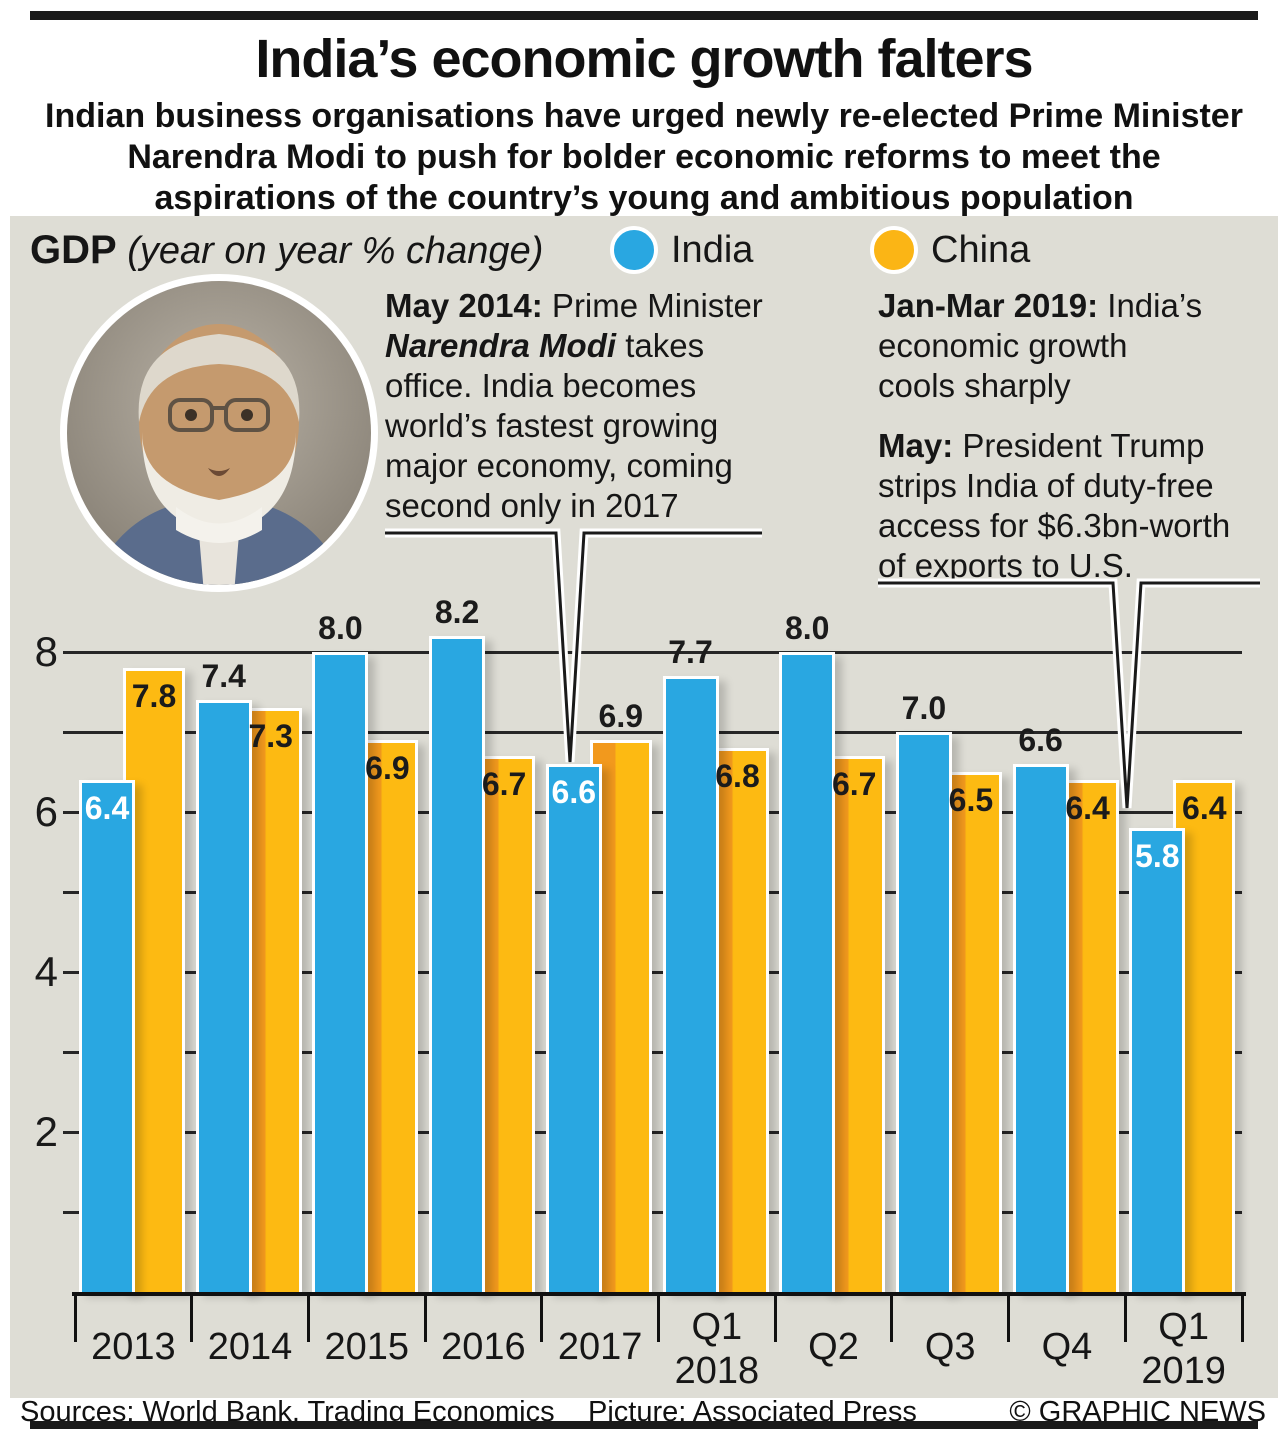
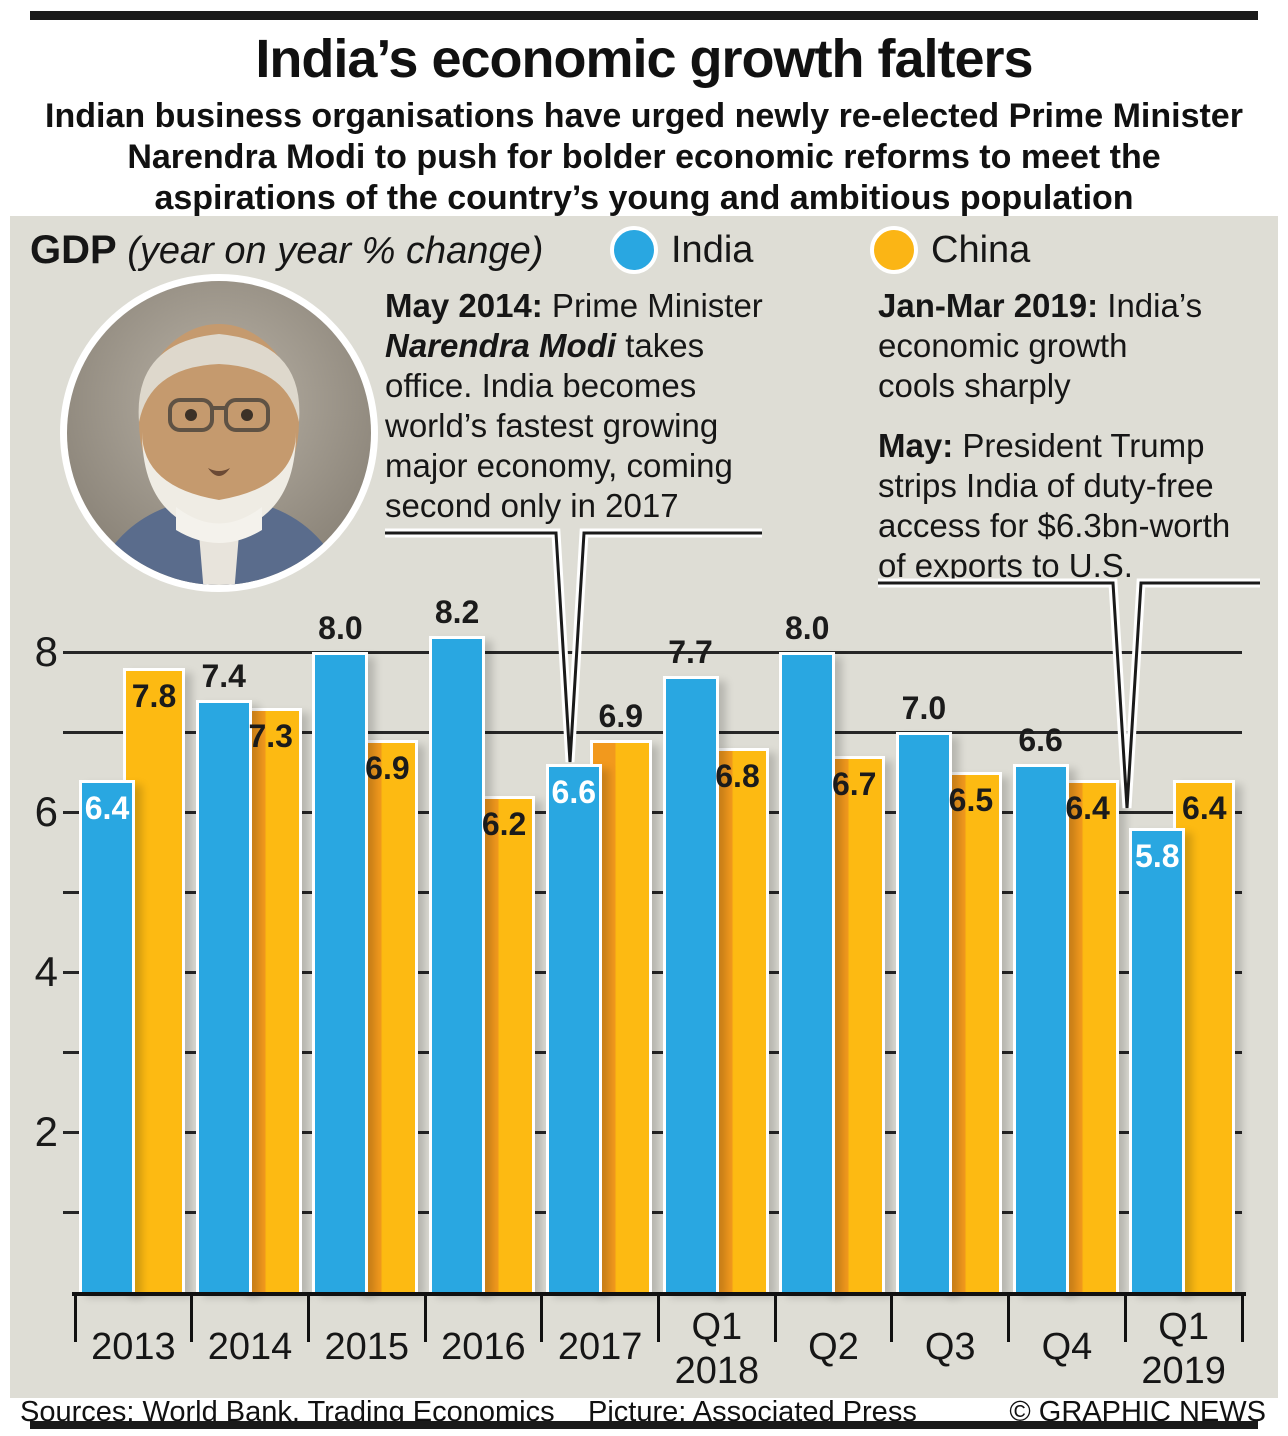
China/2016: 6.7 -> 6.2
